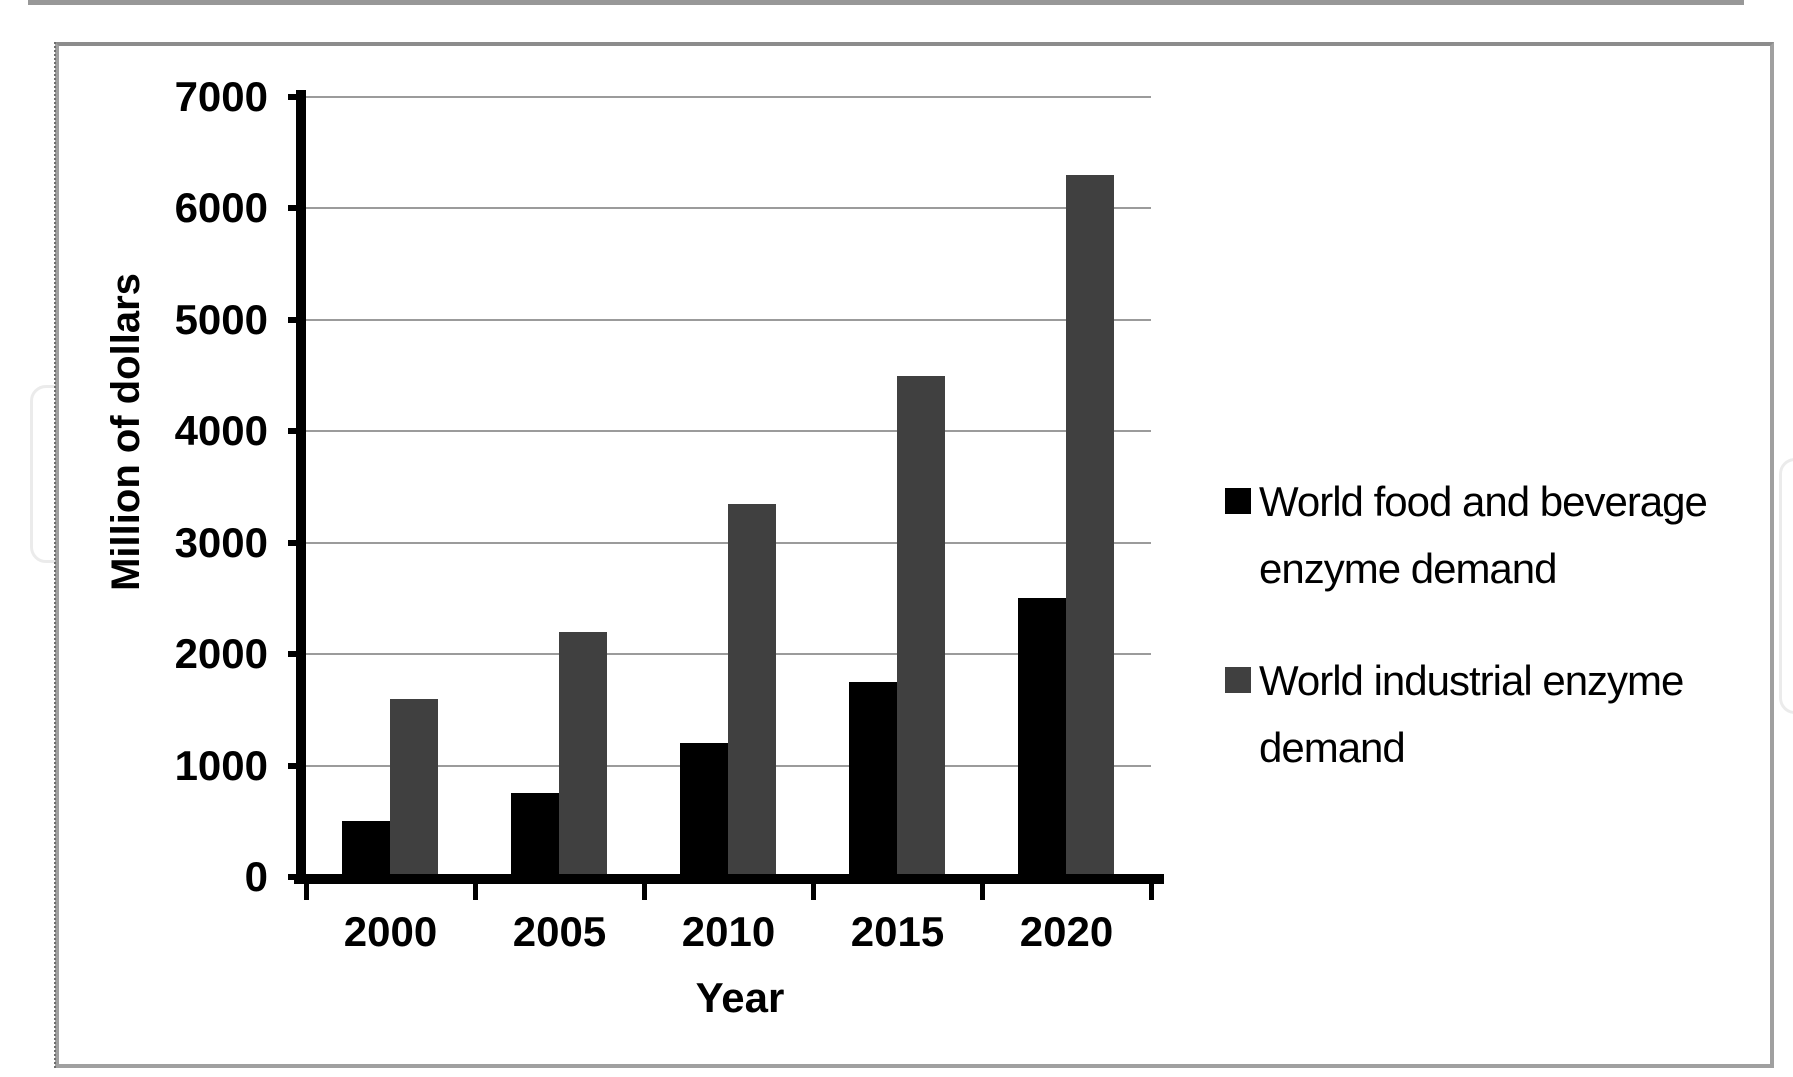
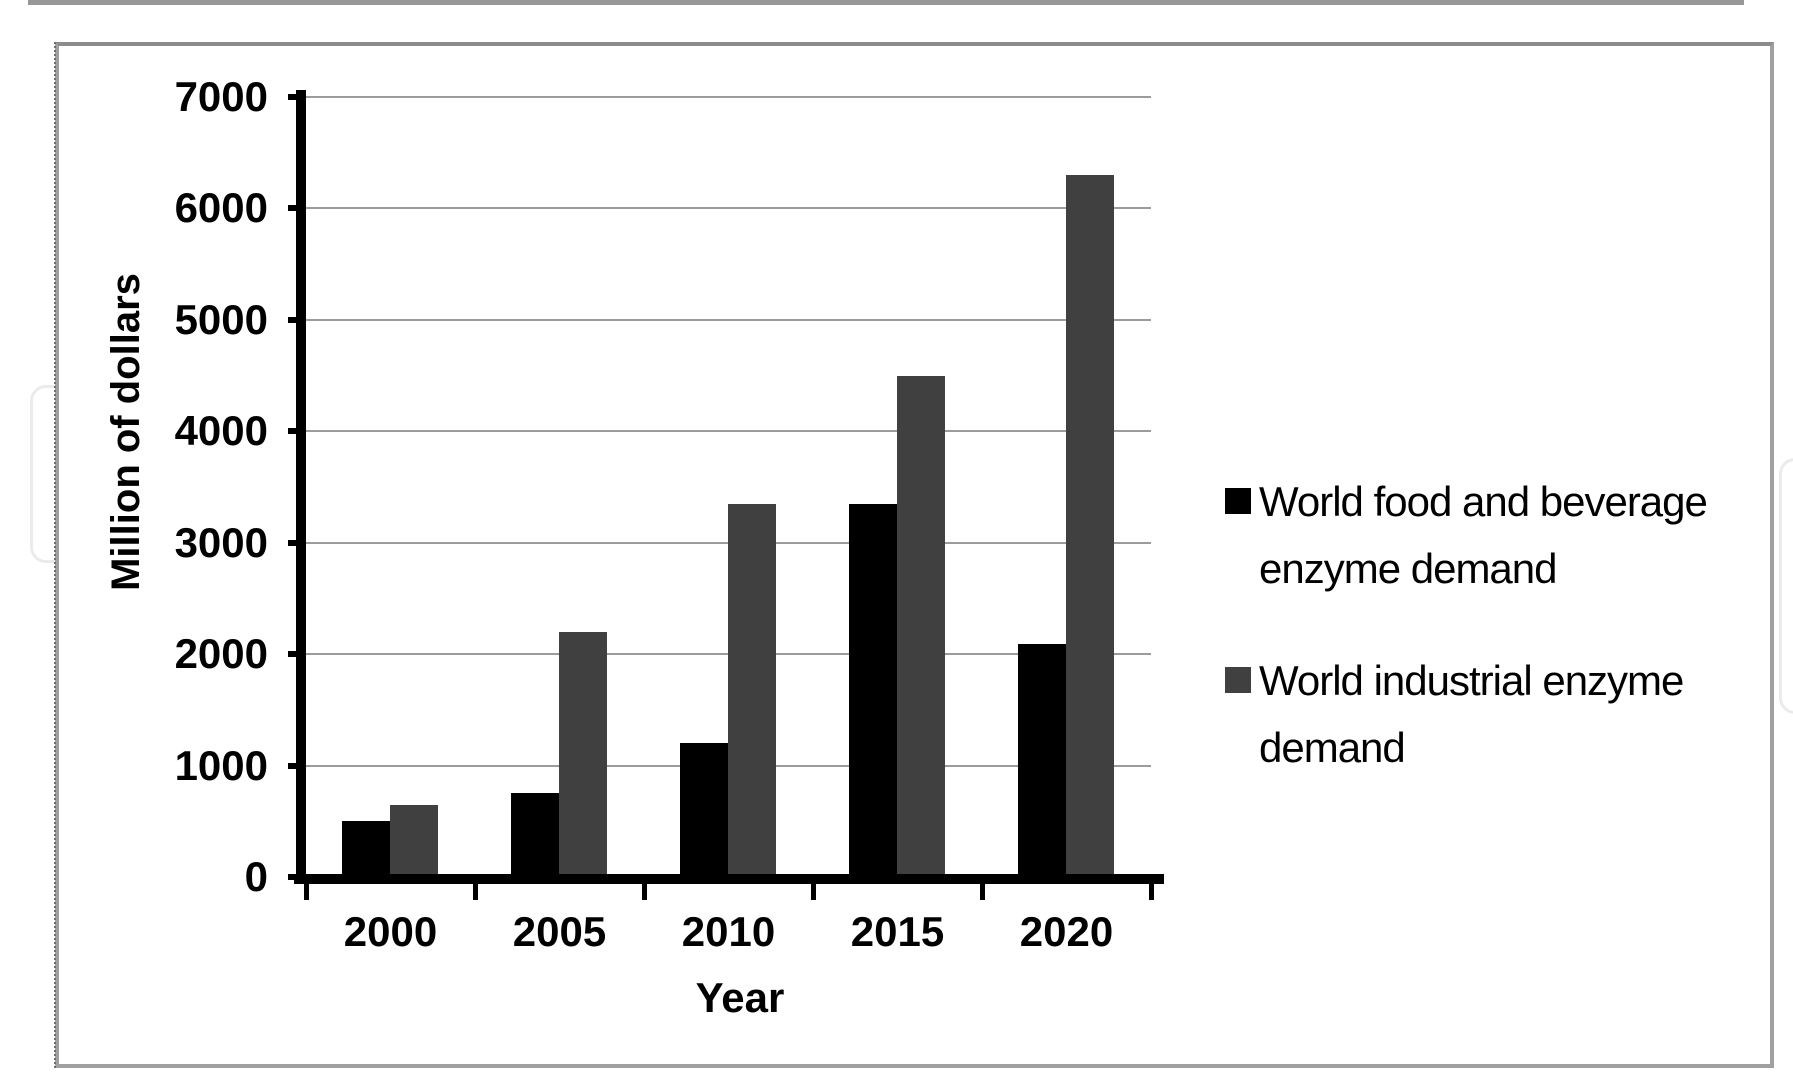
World industrial enzyme demand/2000: 1600 -> 650
World food and beverage enzyme demand/2015: 1750 -> 3350
World food and beverage enzyme demand/2020: 2500 -> 2090
